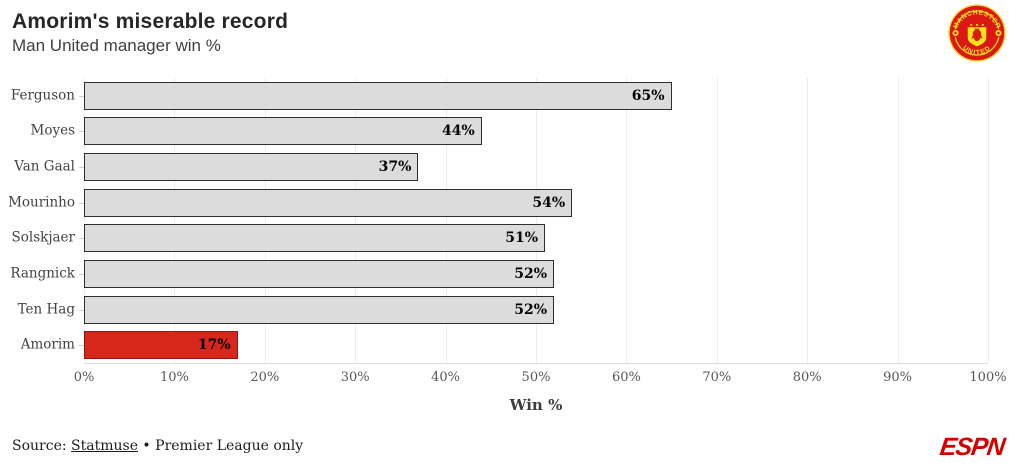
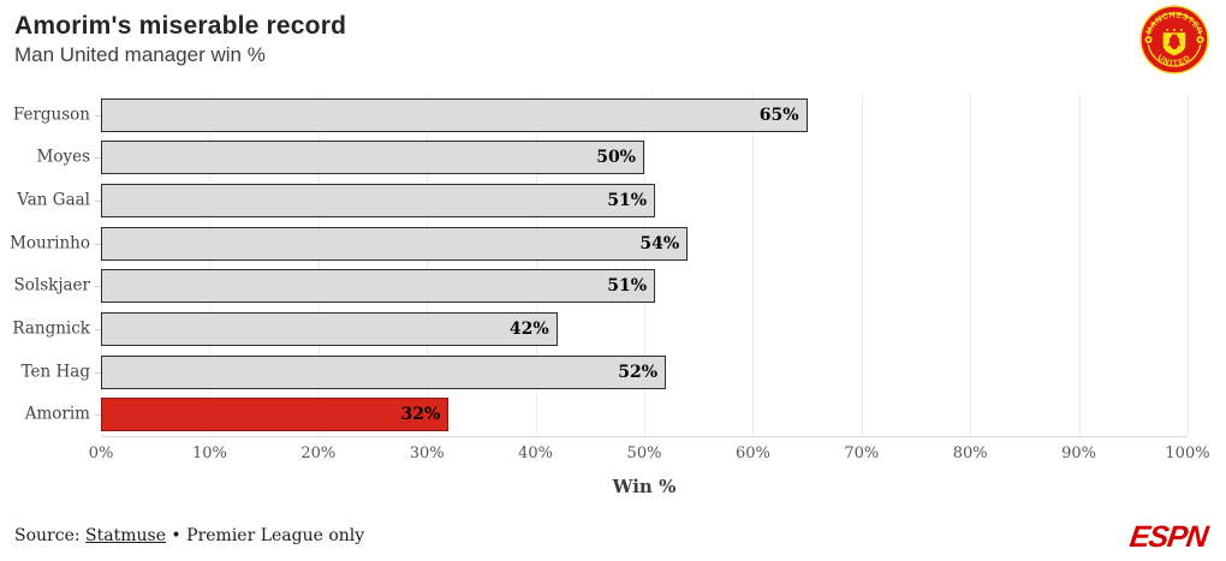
Moyes: 44% -> 50%
Van Gaal: 37% -> 51%
Rangnick: 52% -> 42%
Amorim: 17% -> 32%
